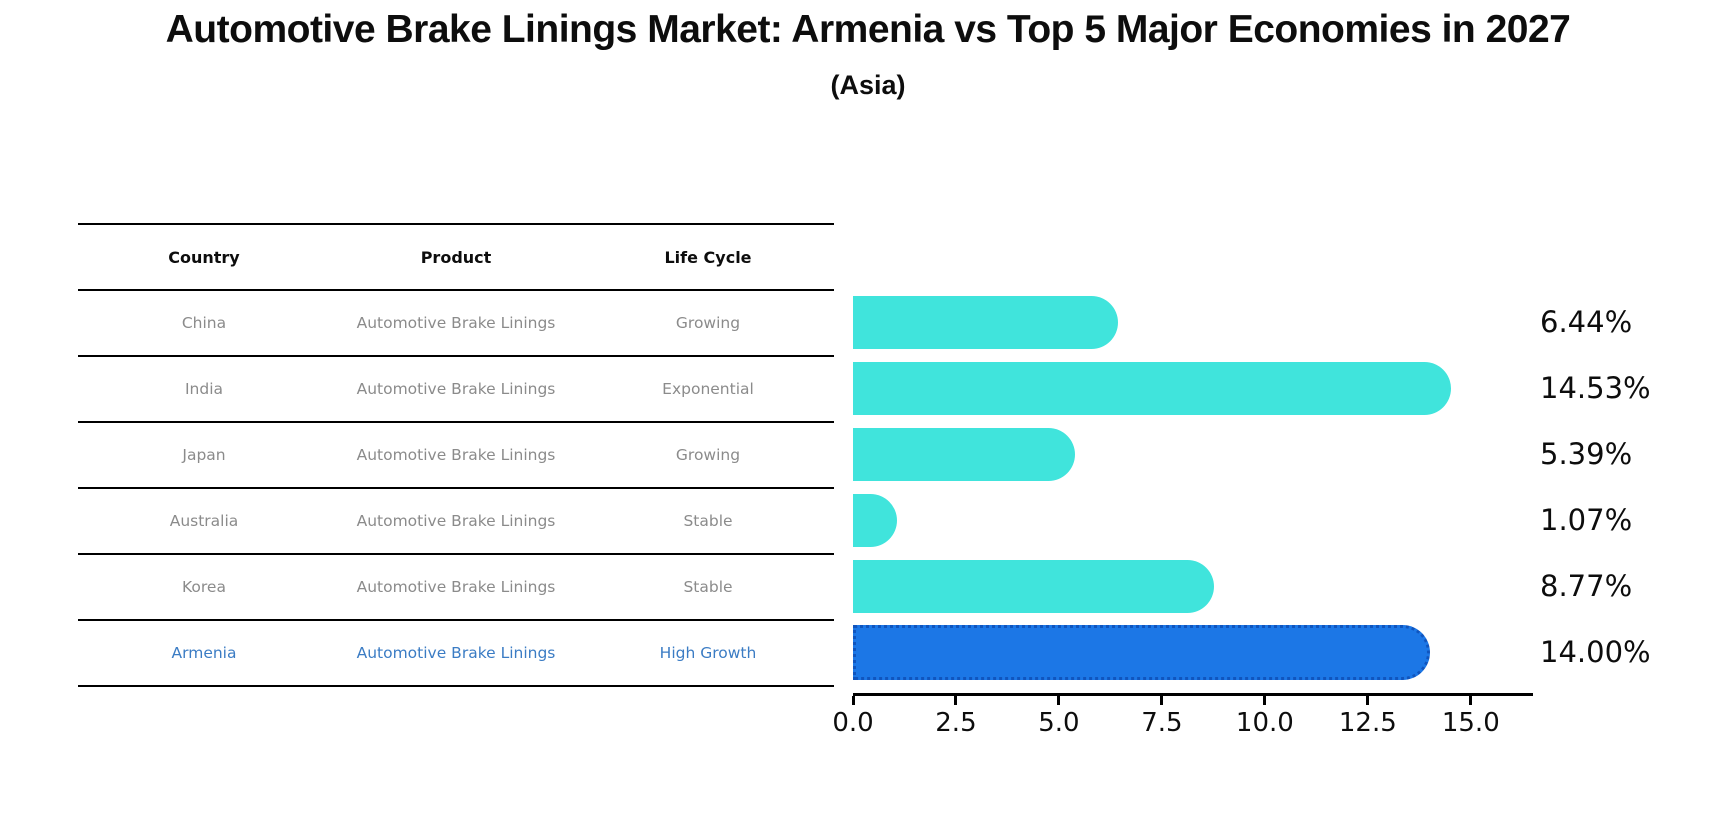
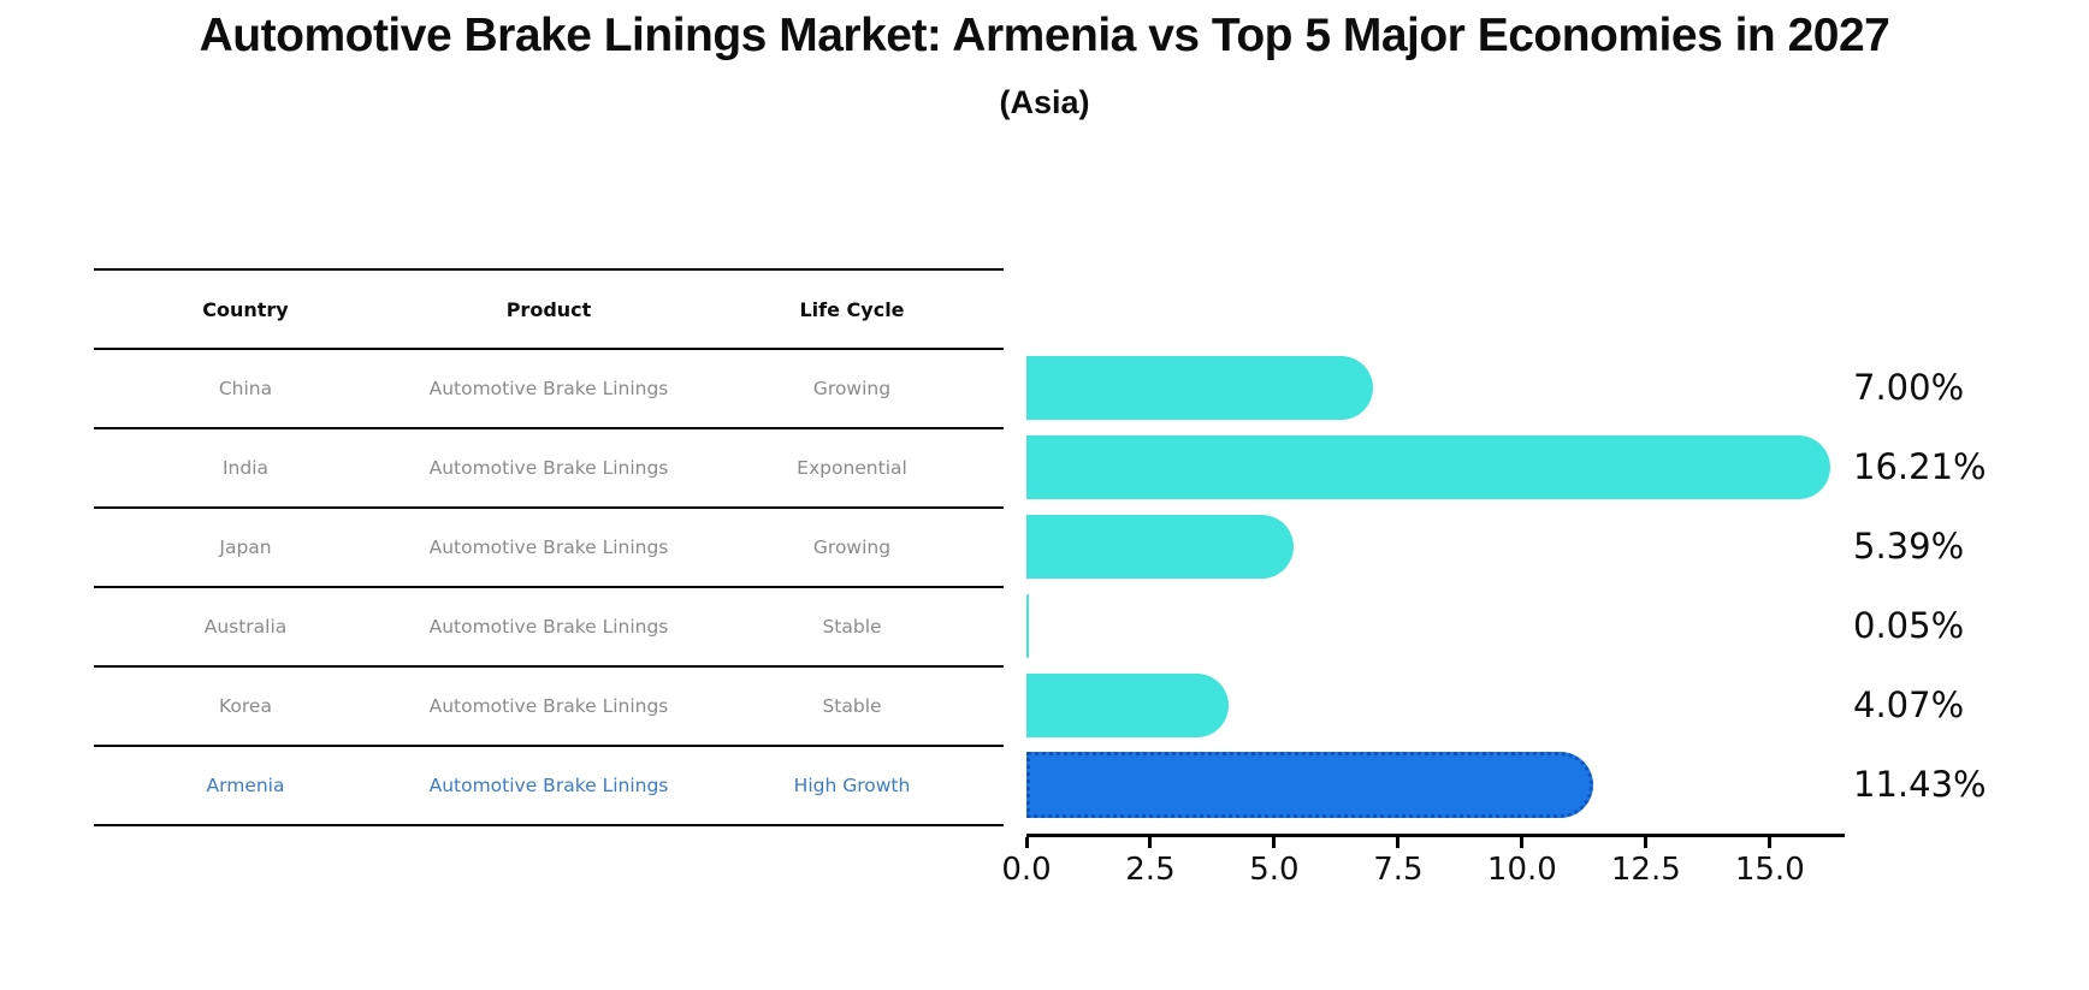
China: 6.44% -> 7.00%
India: 14.53% -> 16.21%
Australia: 1.07% -> 0.05%
Korea: 8.77% -> 4.07%
Armenia: 14.00% -> 11.43%
